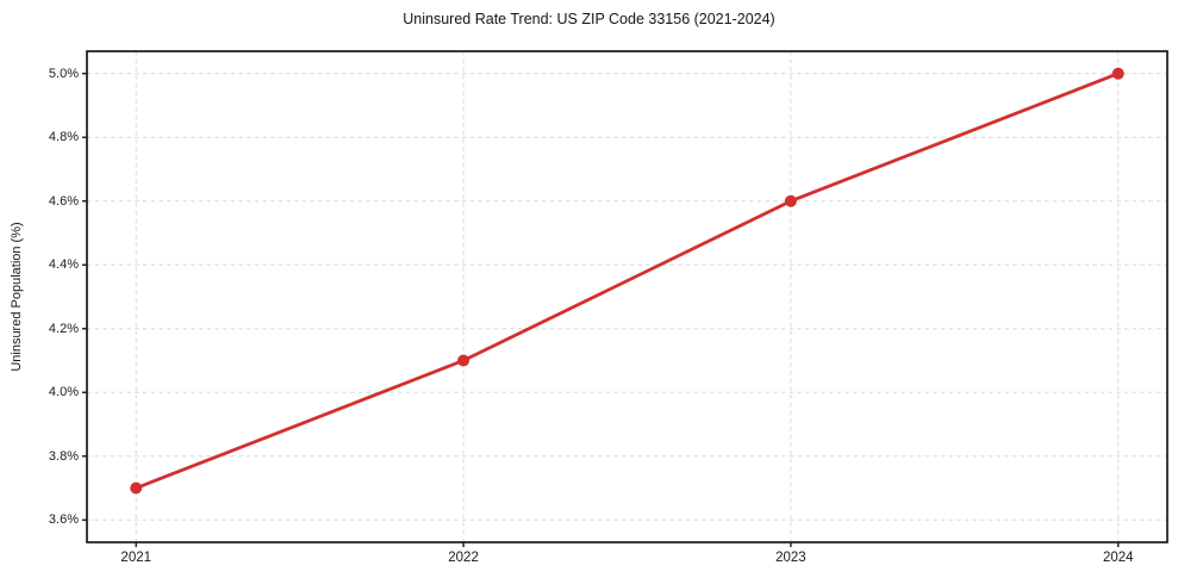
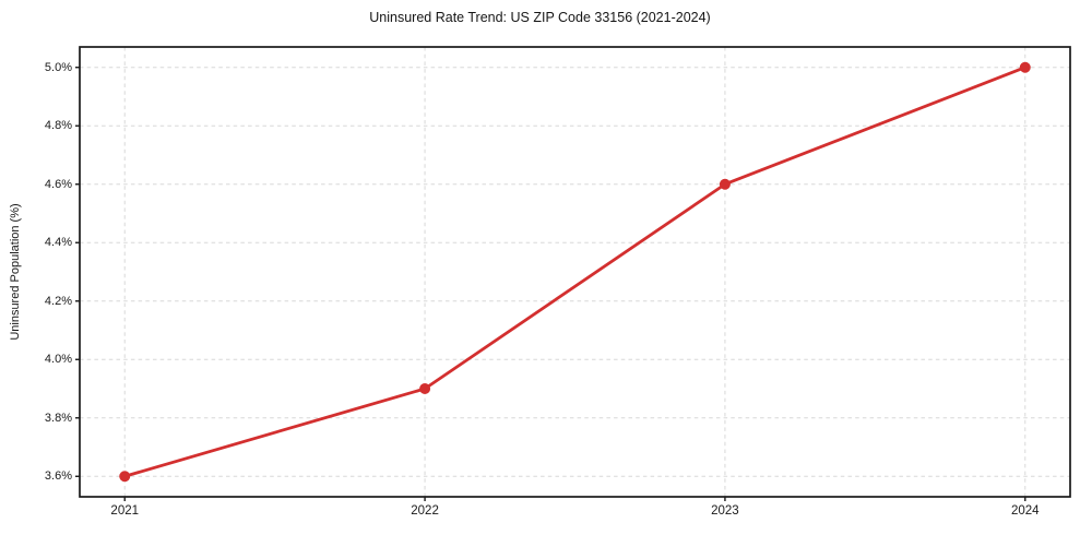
2021: 3.7% -> 3.6%
2022: 4.1% -> 3.9%
